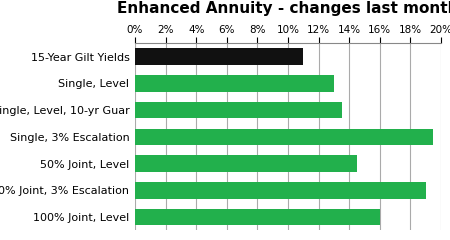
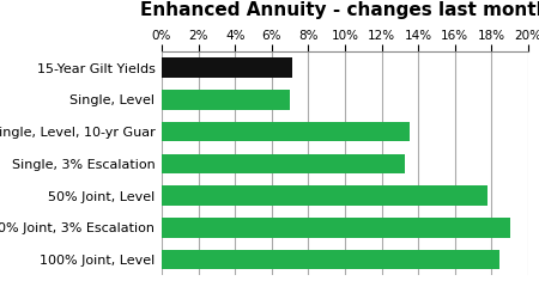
15-Year Gilt Yields: 11.0% -> 7.1%
Single, Level: 13.0% -> 7.0%
Single, 3% Escalation: 19.5% -> 13.3%
50% Joint, Level: 14.5% -> 17.8%
100% Joint, Level: 16.0% -> 18.4%
